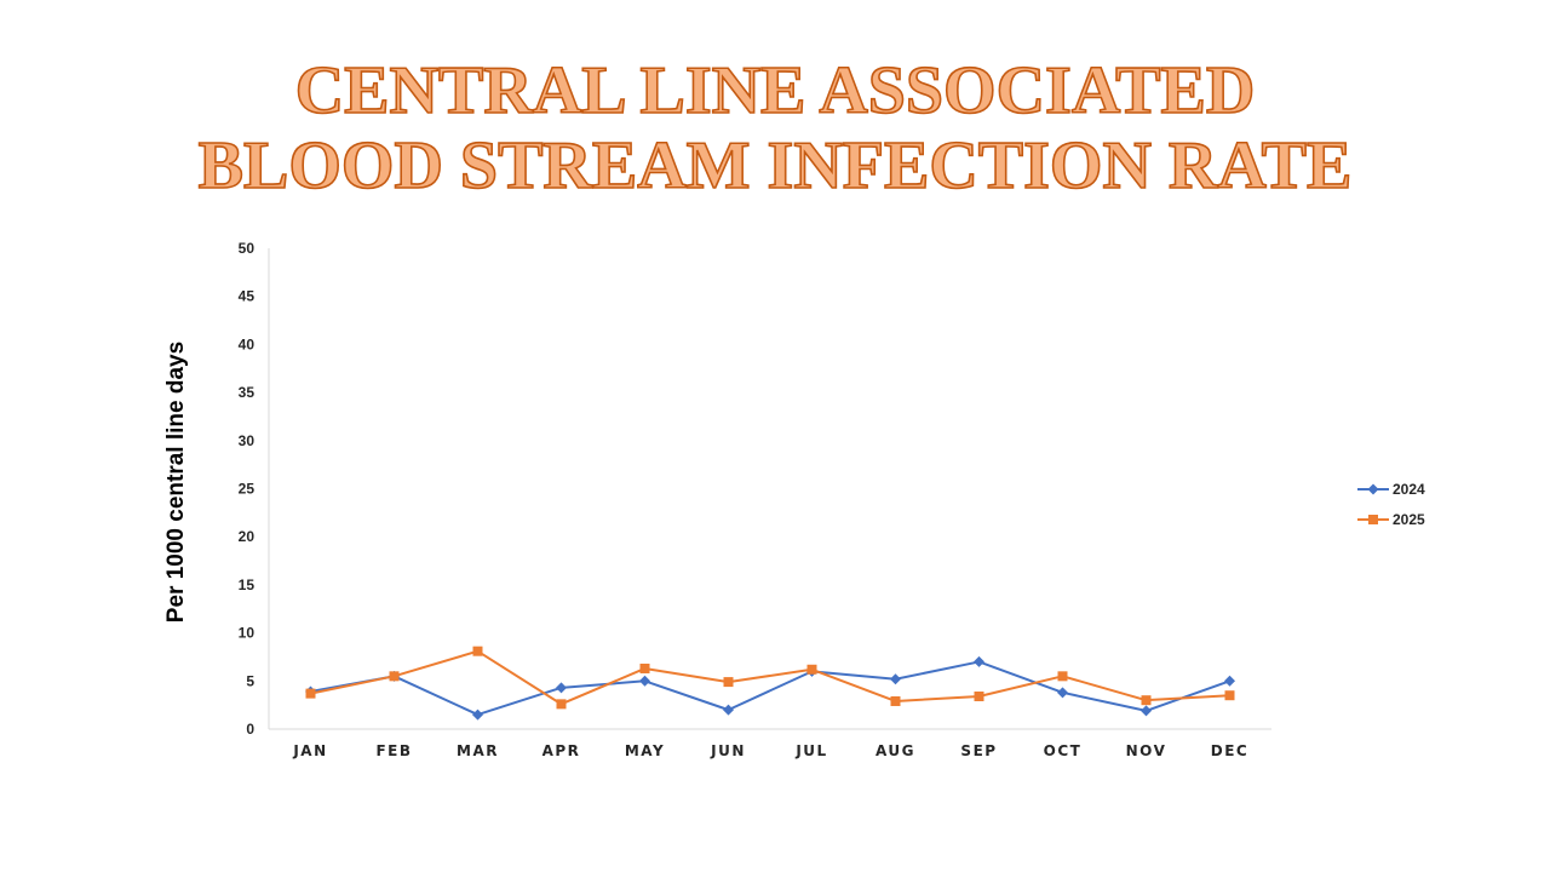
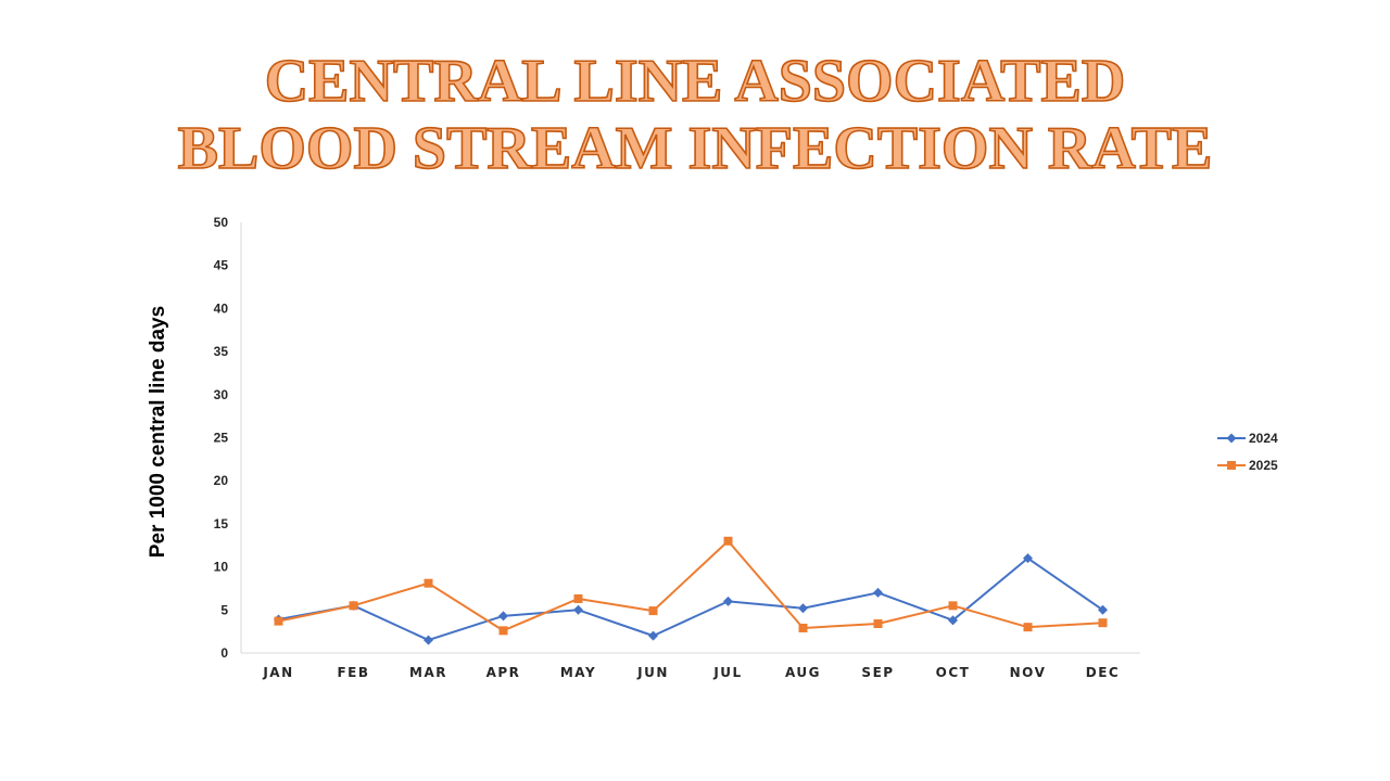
2025/JUL: 6 -> 13
2024/NOV: 2 -> 11
